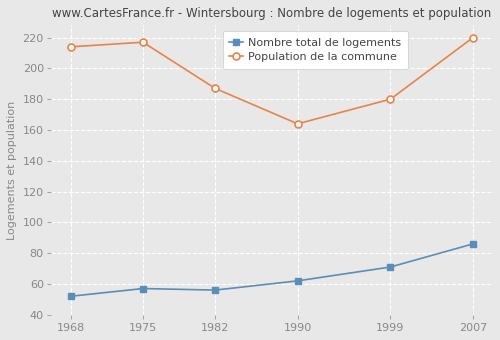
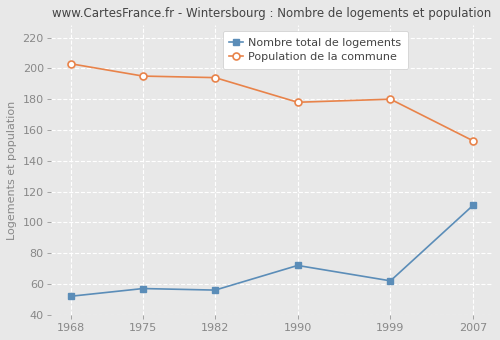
Population de la commune/1968: 214 -> 203
Population de la commune/1975: 217 -> 195
Population de la commune/1982: 187 -> 194
Nombre total de logements/1990: 62 -> 72
Population de la commune/1990: 164 -> 178
Nombre total de logements/1999: 71 -> 62
Nombre total de logements/2007: 86 -> 111
Population de la commune/2007: 220 -> 153
